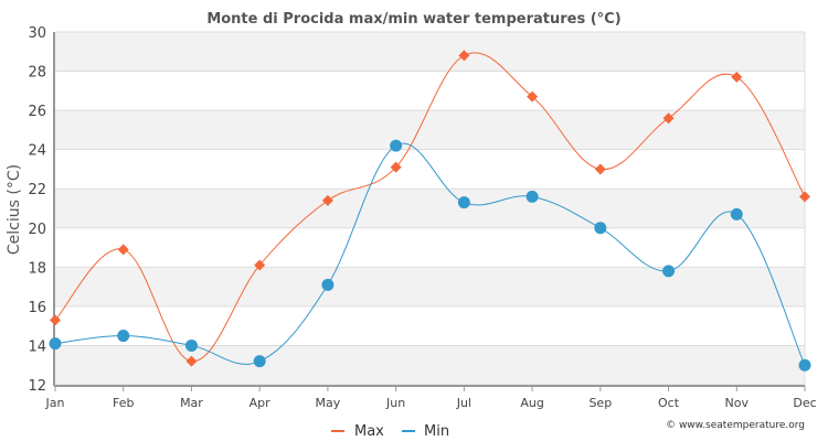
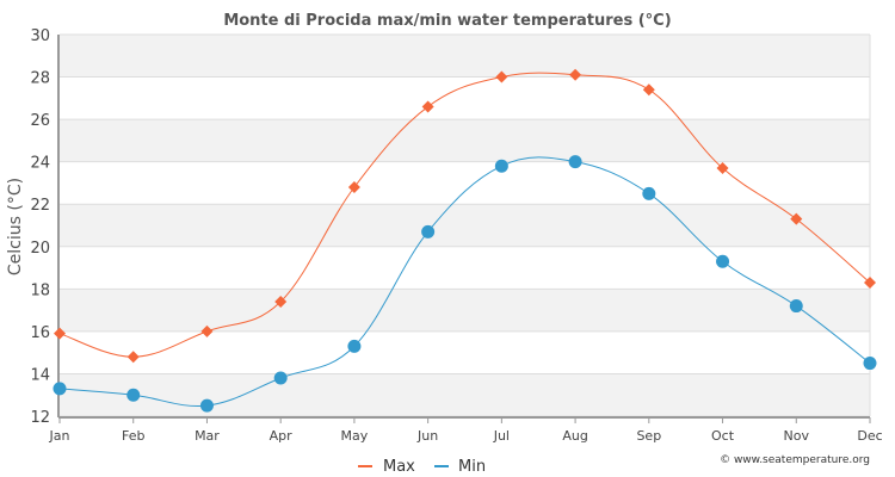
Max/Jan: 15.3 -> 15.9
Min/Jan: 14.1 -> 13.3
Max/Feb: 18.9 -> 14.8
Min/Feb: 14.5 -> 13.0
Max/Mar: 13.2 -> 16.0
Min/Mar: 14.0 -> 12.5
Max/Apr: 18.1 -> 17.4
Min/Apr: 13.2 -> 13.8
Max/May: 21.4 -> 22.8
Min/May: 17.1 -> 15.3
Max/Jun: 23.1 -> 26.6
Min/Jun: 24.2 -> 20.7
Max/Jul: 28.8 -> 28.0
Min/Jul: 21.3 -> 23.8
Max/Aug: 26.7 -> 28.1
Min/Aug: 21.6 -> 24.0
Max/Sep: 23.0 -> 27.4
Min/Sep: 20.0 -> 22.5
Max/Oct: 25.6 -> 23.7
Min/Oct: 17.8 -> 19.3
Max/Nov: 27.7 -> 21.3
Min/Nov: 20.7 -> 17.2
Max/Dec: 21.6 -> 18.3
Min/Dec: 13.0 -> 14.5
